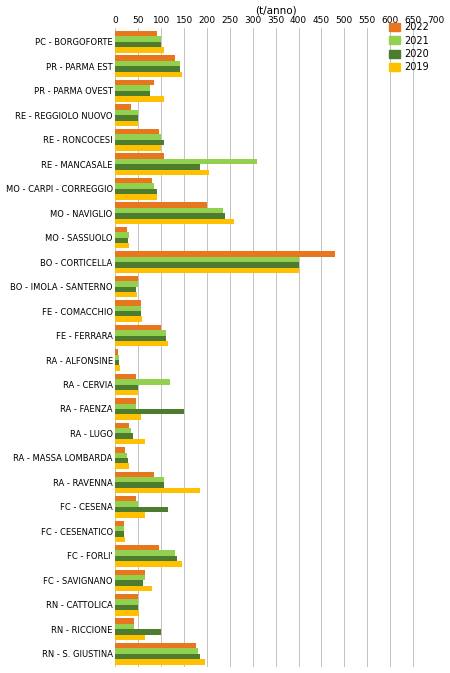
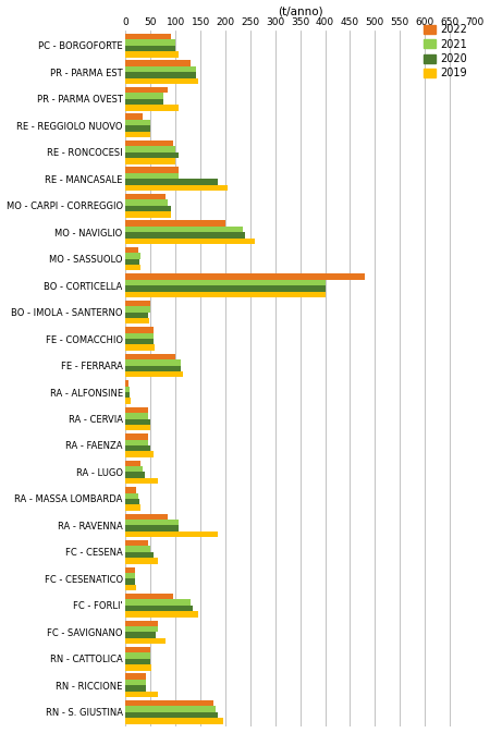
2021/RE - MANCASALE: 310 -> 105
2021/RA - CERVIA: 120 -> 45
2020/RA - FAENZA: 150 -> 50
2020/FC - CESENA: 115 -> 55
2020/RN - RICCIONE: 100 -> 40
